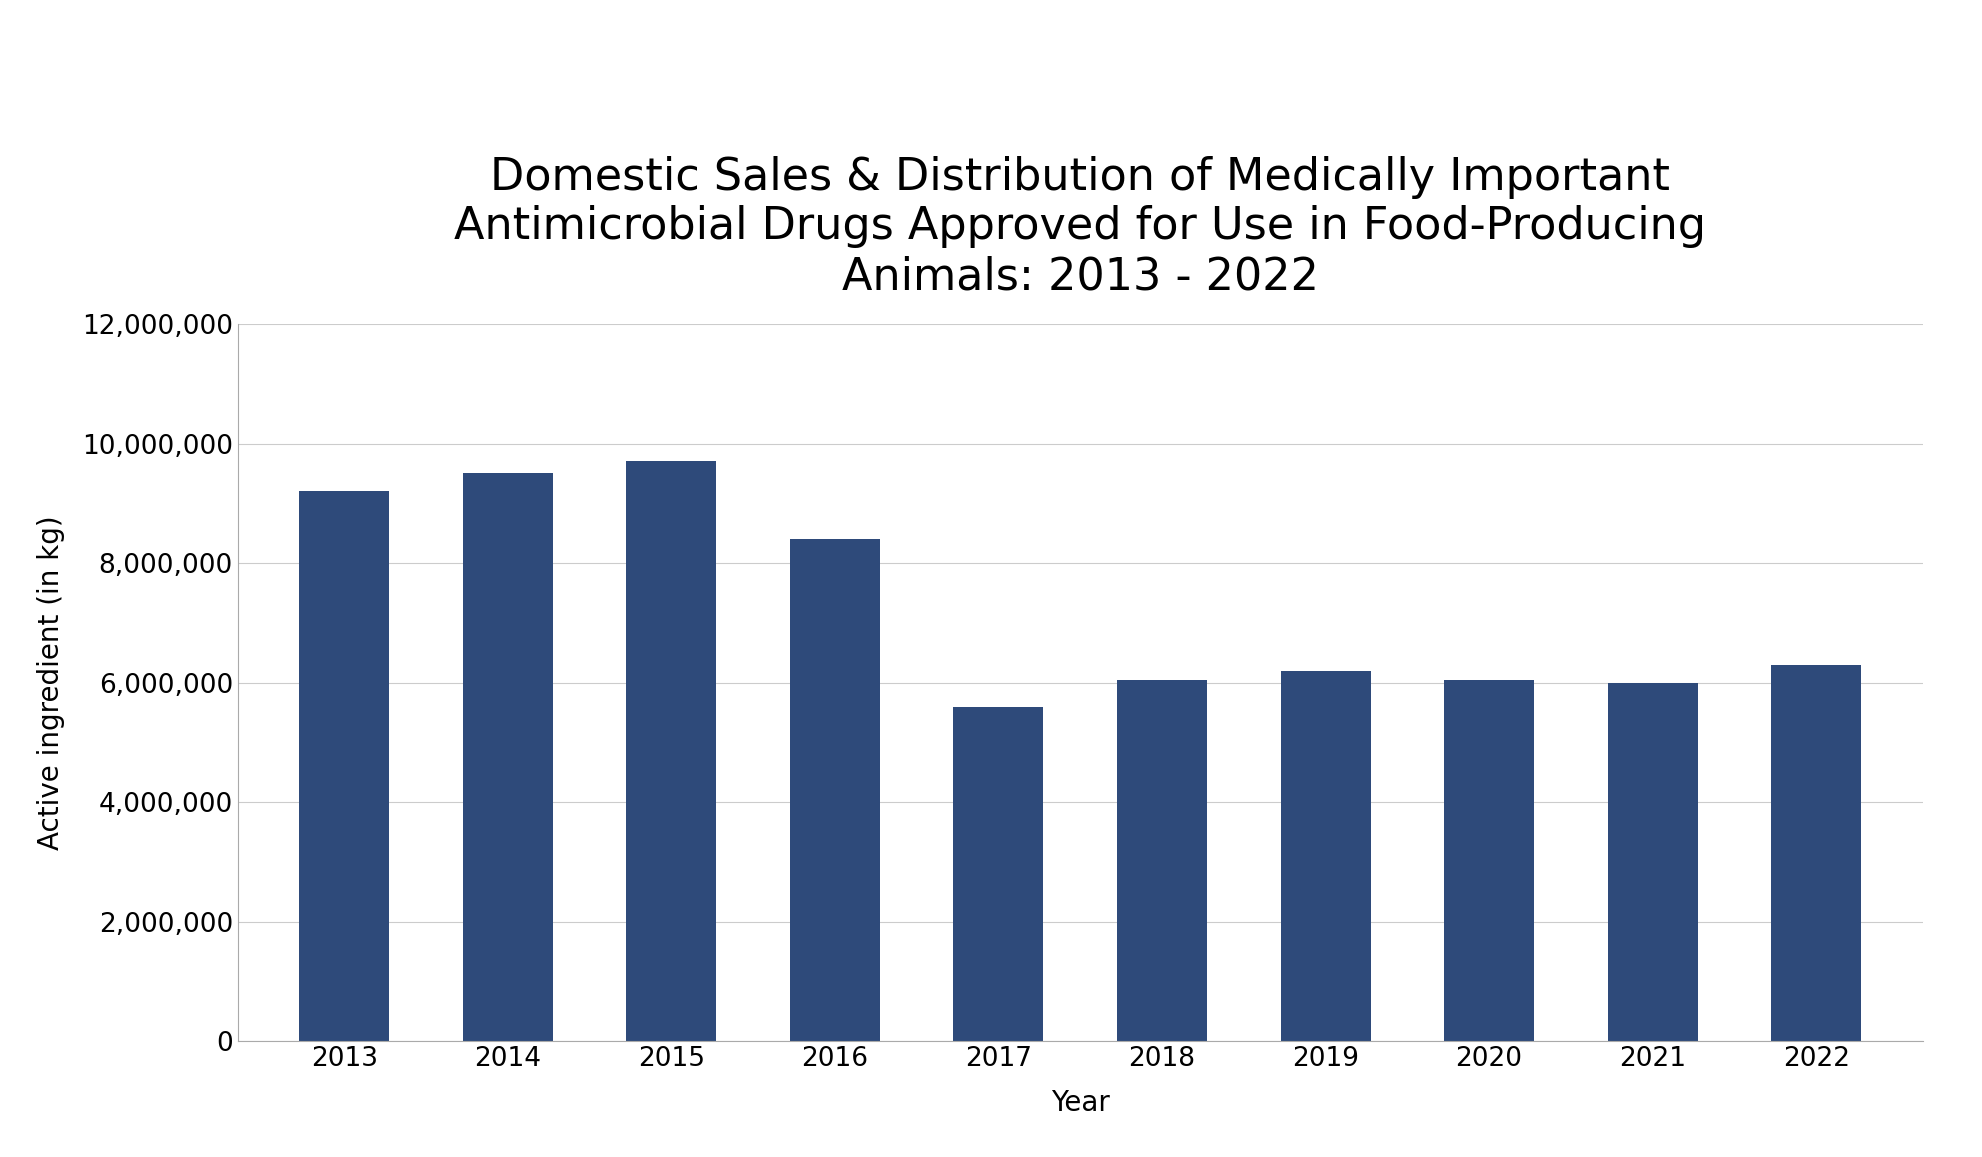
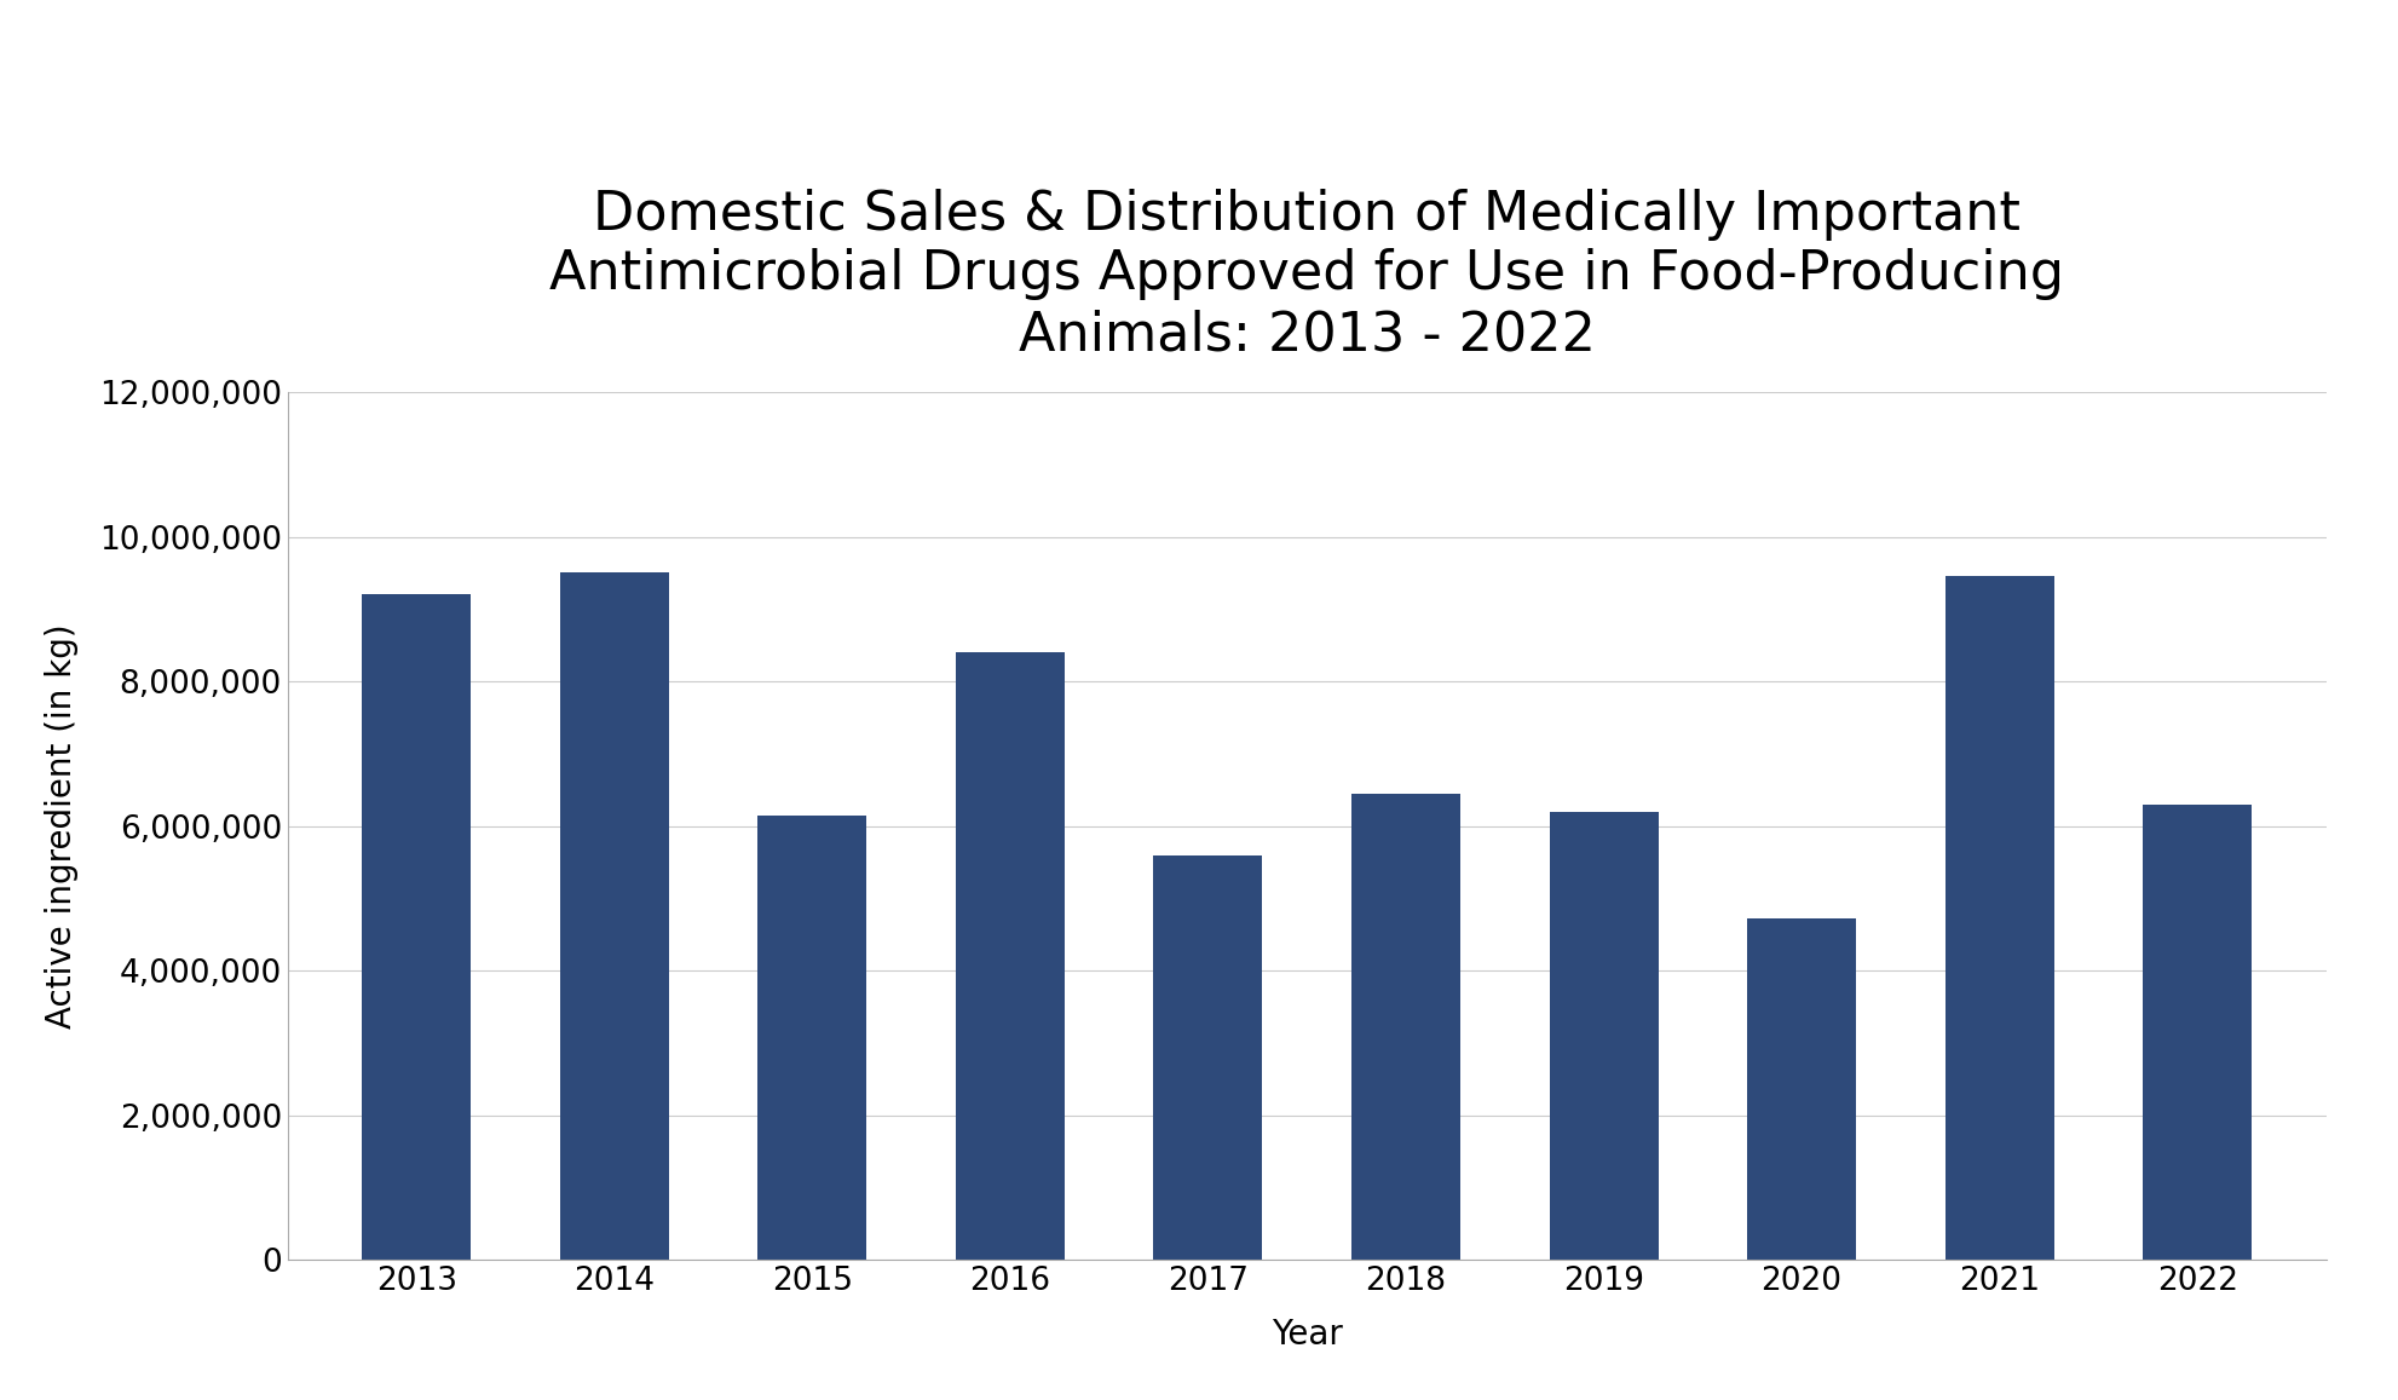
2015: 9,700,000 -> 6,140,000
2018: 6,050,000 -> 6,440,000
2020: 6,050,000 -> 4,720,000
2021: 6,000,000 -> 9,460,000
